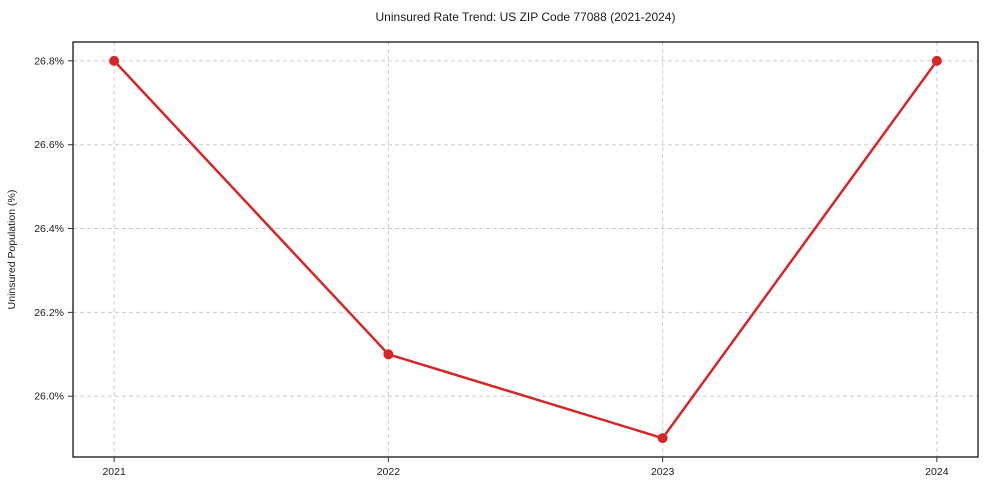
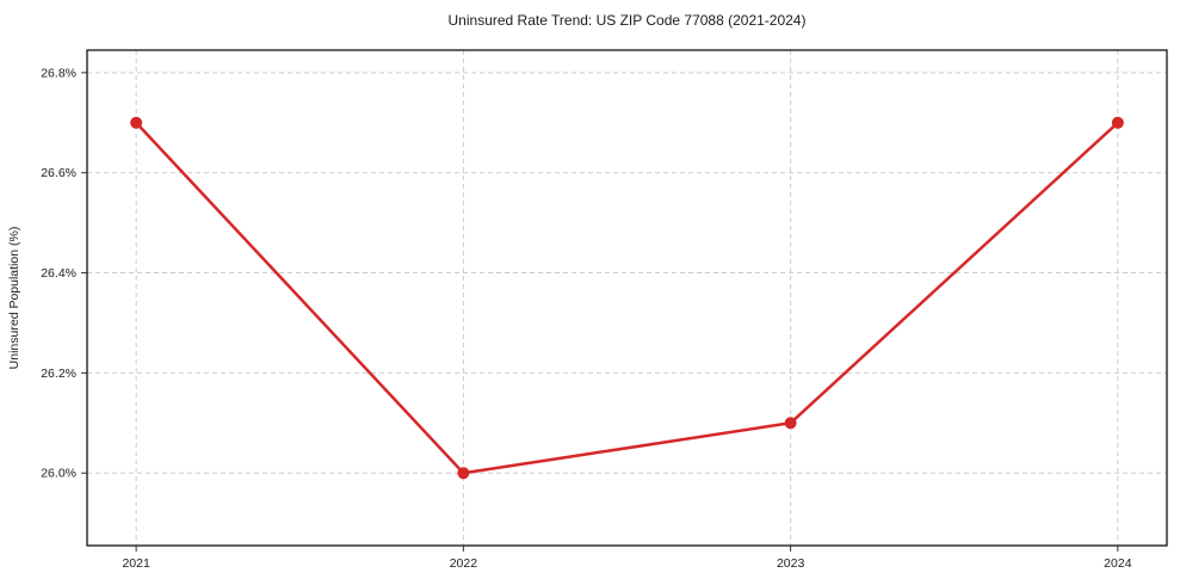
2021: 26.8% -> 26.7%
2022: 26.1% -> 26.0%
2023: 25.9% -> 26.1%
2024: 26.8% -> 26.7%
